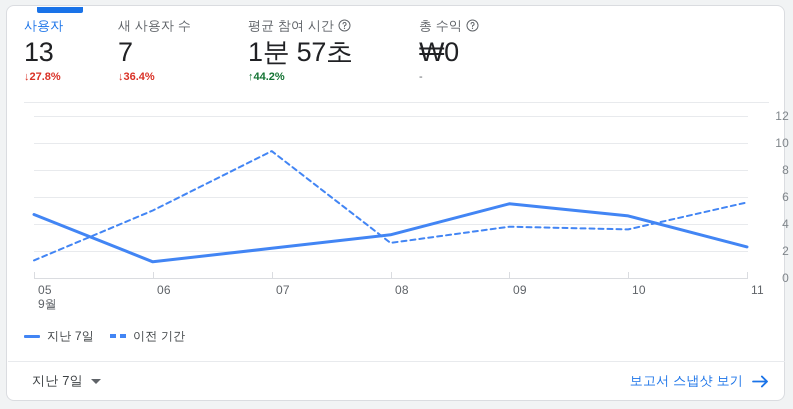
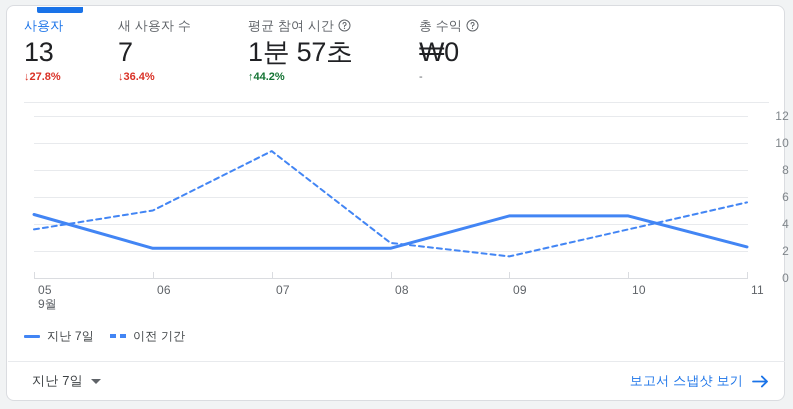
이전 기간/05: 1.3 -> 3.6
지난 7일/06: 1.2 -> 2.2
지난 7일/08: 3.2 -> 2.2
지난 7일/09: 5.5 -> 4.6
이전 기간/09: 3.8 -> 1.6
